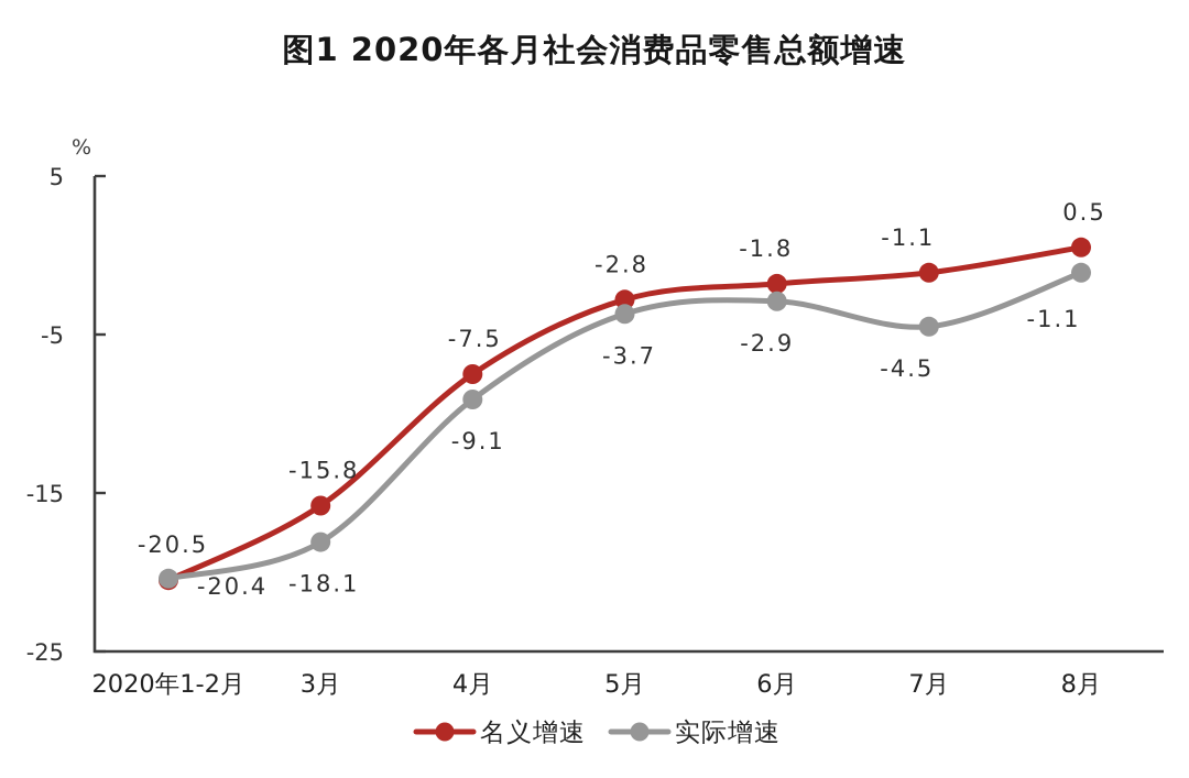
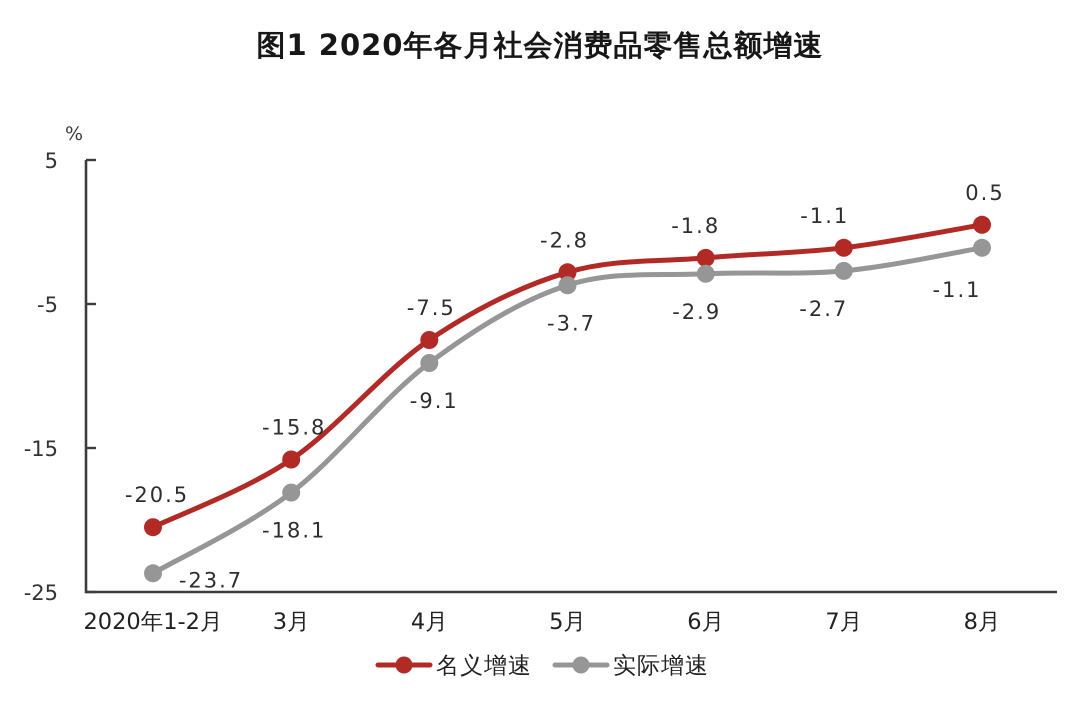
实际增速/2020年1-2月: -20.4 -> -23.7
实际增速/7月: -4.5 -> -2.7
